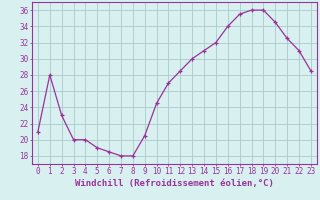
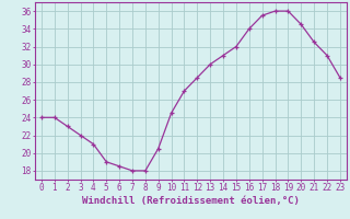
0: 21.0 -> 24.0
1: 28.0 -> 24.0
3: 20.0 -> 22.0
4: 20.0 -> 21.0
